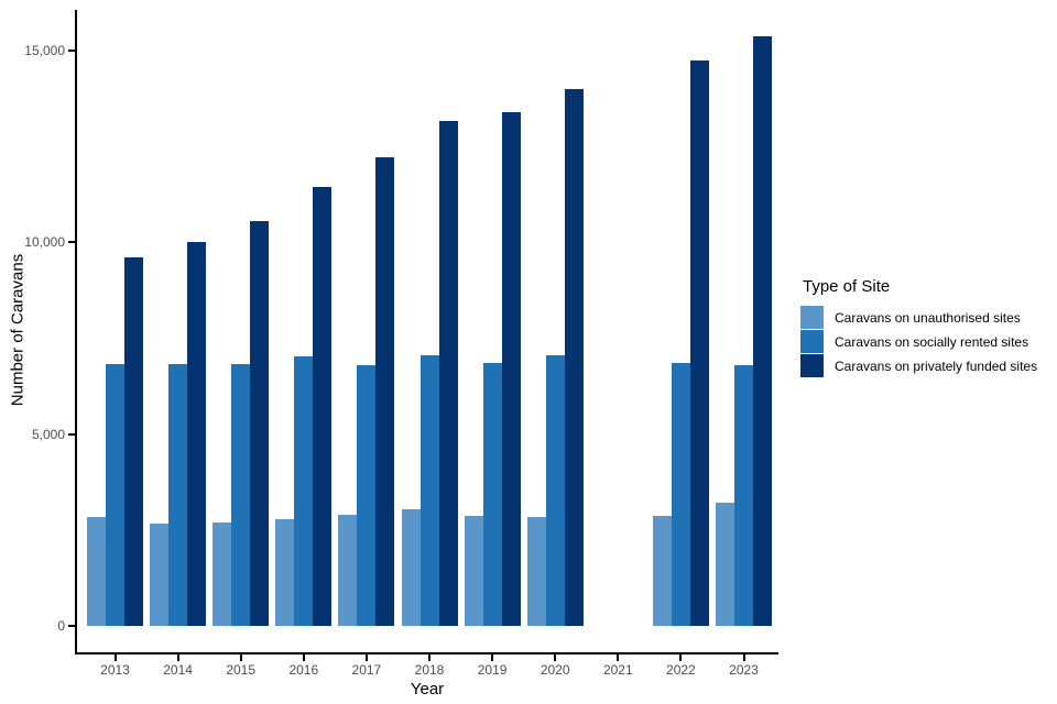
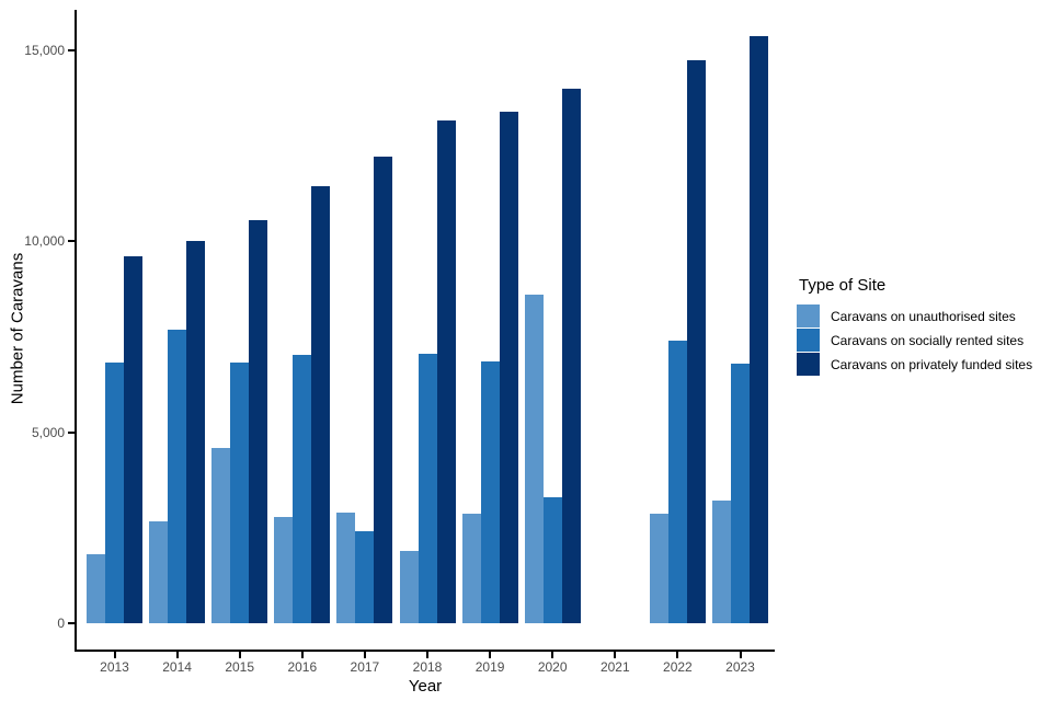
Caravans on unauthorised sites/2013: 2800 -> 1800
Caravans on socially rented sites/2014: 6800 -> 7700
Caravans on unauthorised sites/2015: 2700 -> 4600
Caravans on socially rented sites/2017: 6800 -> 2400
Caravans on unauthorised sites/2018: 3000 -> 1900
Caravans on unauthorised sites/2020: 2800 -> 8600
Caravans on socially rented sites/2020: 7000 -> 3300
Caravans on socially rented sites/2022: 6900 -> 7400
